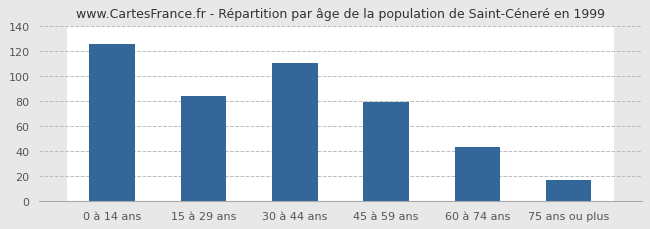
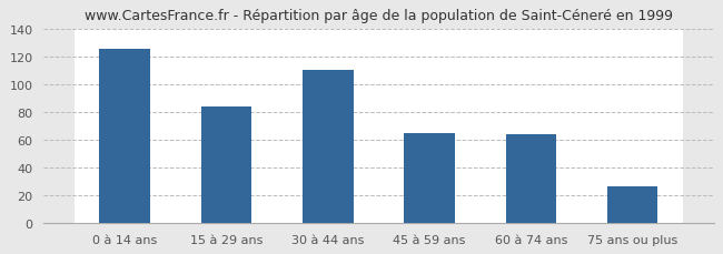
45 à 59 ans: 79 -> 65
60 à 74 ans: 43 -> 64
75 ans ou plus: 17 -> 26
